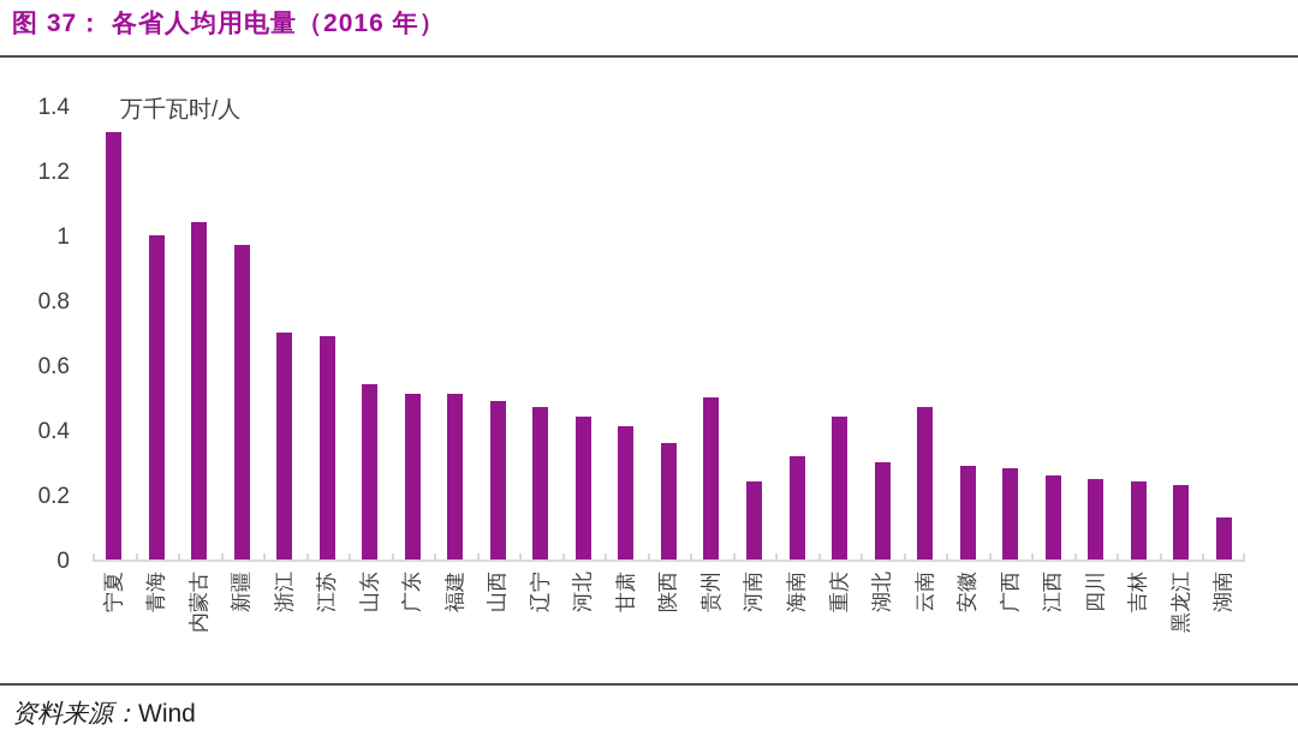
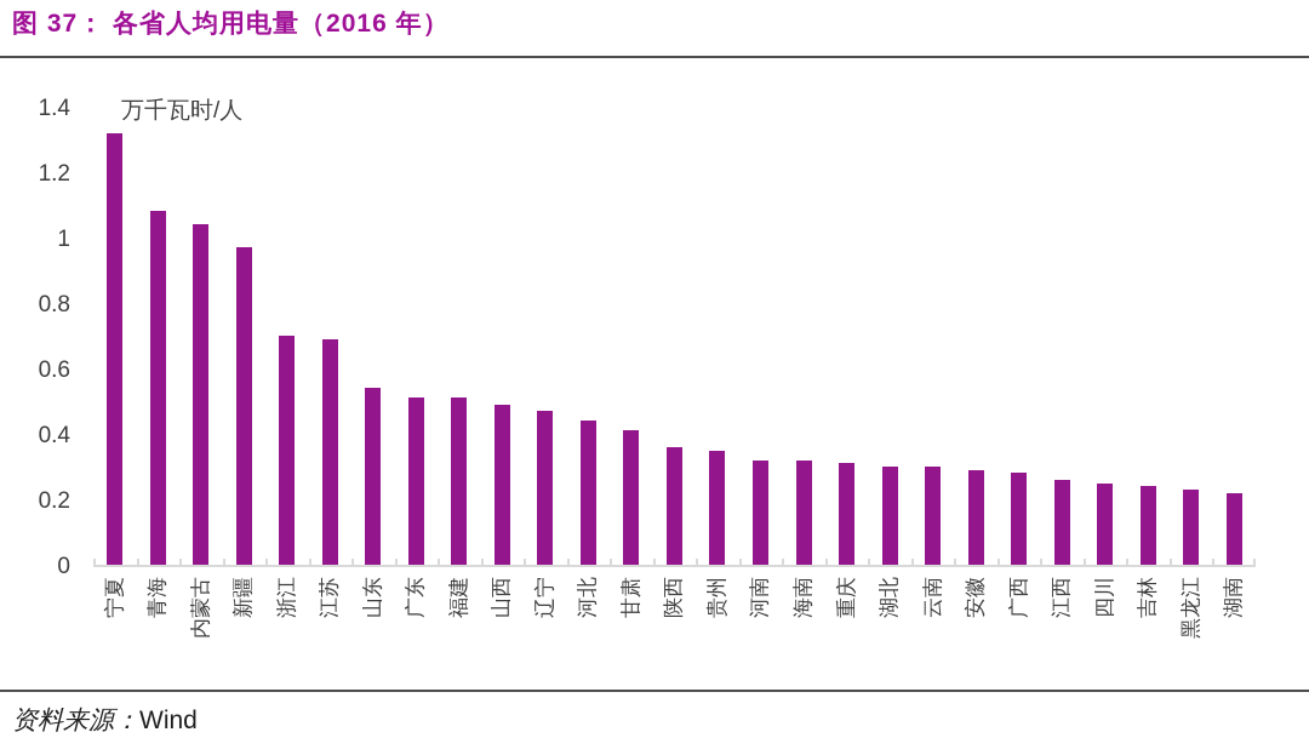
青海: 1.00 -> 1.08
贵州: 0.50 -> 0.35
河南: 0.24 -> 0.32
重庆: 0.44 -> 0.31
云南: 0.47 -> 0.30
湖南: 0.13 -> 0.22
